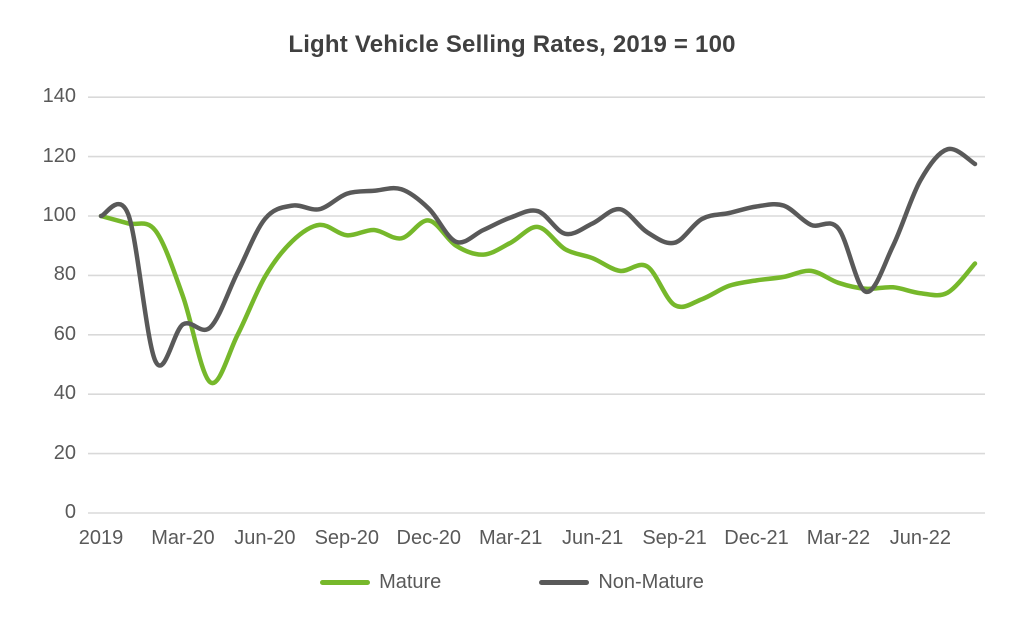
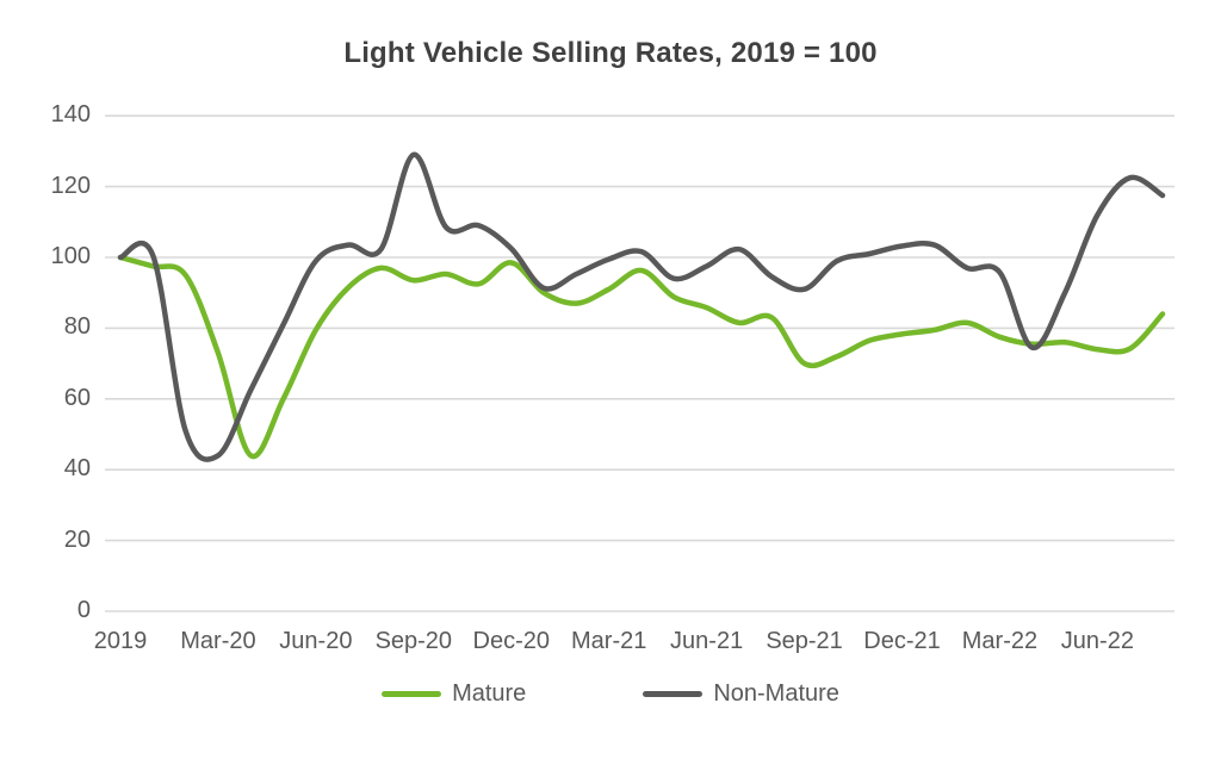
Non-Mature/Mar-20: 64 -> 44
Non-Mature/Sep-20: 108 -> 129
